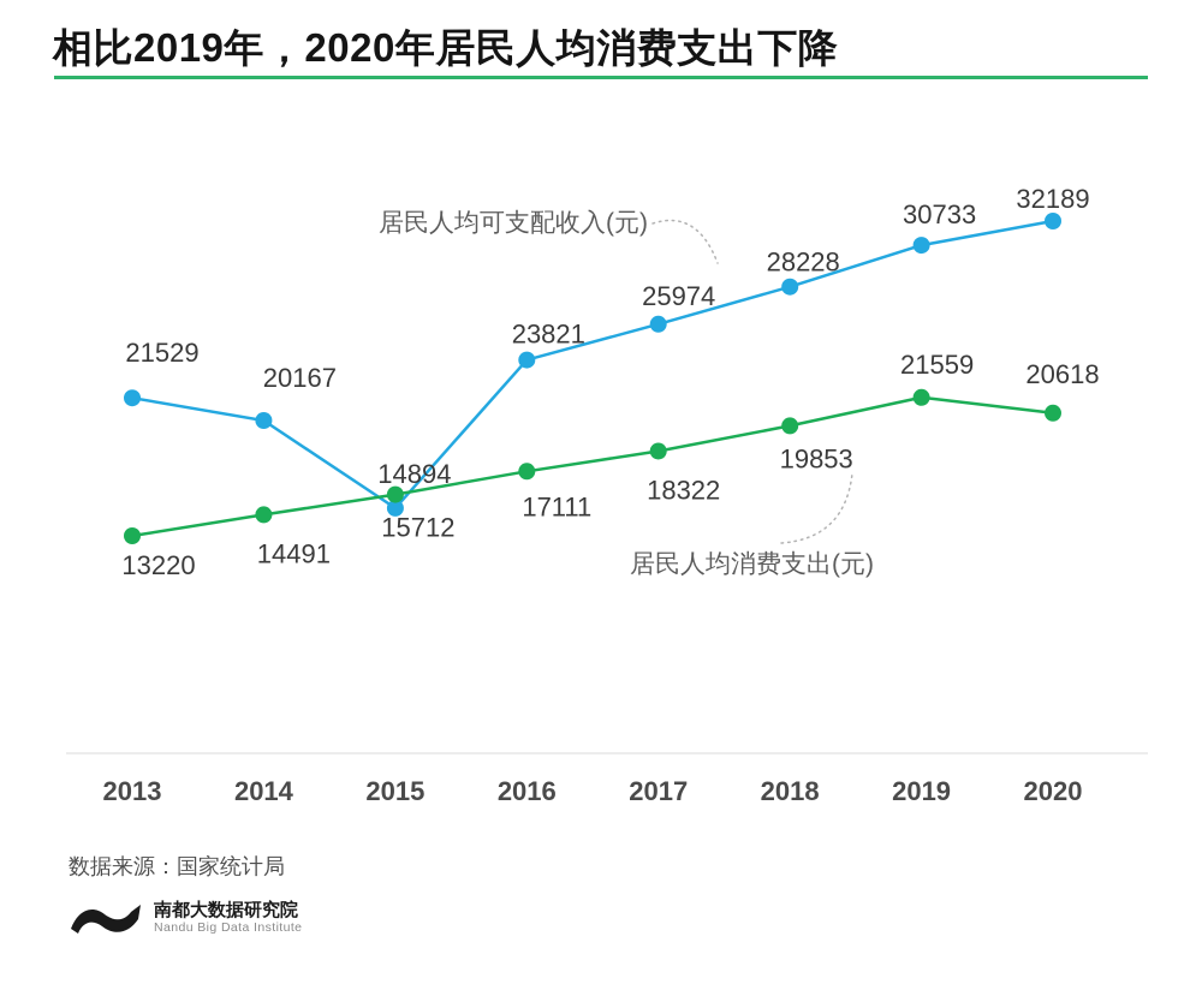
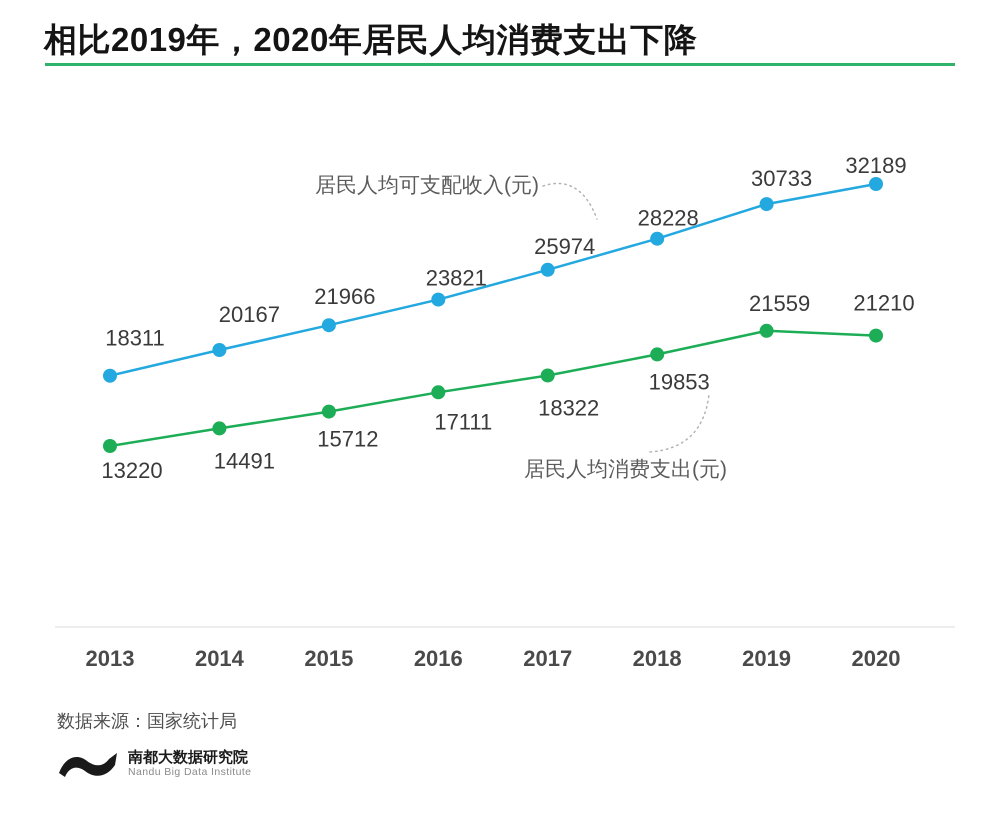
居民人均可支配收入(元)/2013: 21529 -> 18311
居民人均可支配收入(元)/2015: 14894 -> 21966
居民人均消费支出(元)/2020: 20618 -> 21210
